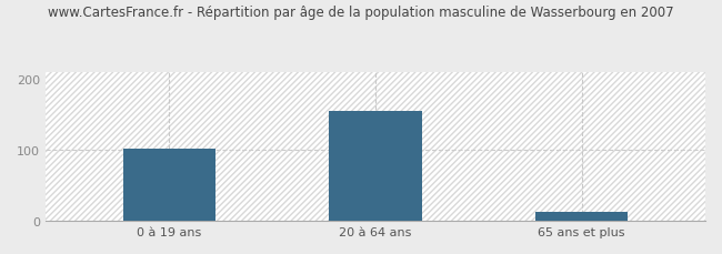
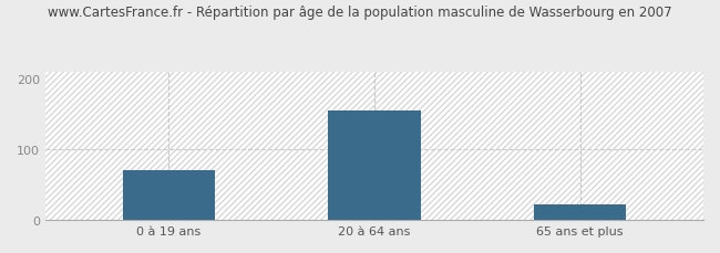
0 à 19 ans: 102 -> 70
65 ans et plus: 12 -> 22
